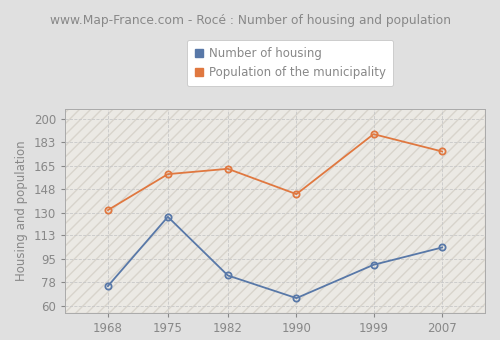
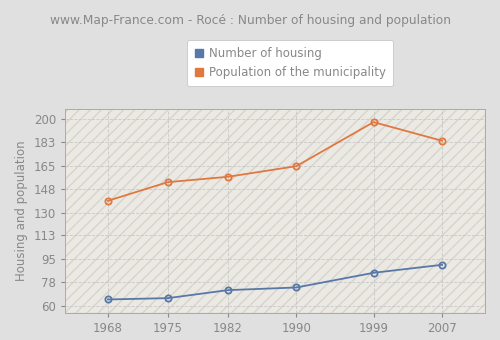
Number of housing/1968: 75 -> 65
Population of the municipality/1968: 132 -> 139
Number of housing/1975: 127 -> 66
Population of the municipality/1975: 159 -> 153
Number of housing/1982: 83 -> 72
Population of the municipality/1982: 163 -> 157
Number of housing/1990: 66 -> 74
Population of the municipality/1990: 144 -> 165
Number of housing/1999: 91 -> 85
Population of the municipality/1999: 189 -> 198
Number of housing/2007: 104 -> 91
Population of the municipality/2007: 176 -> 184
